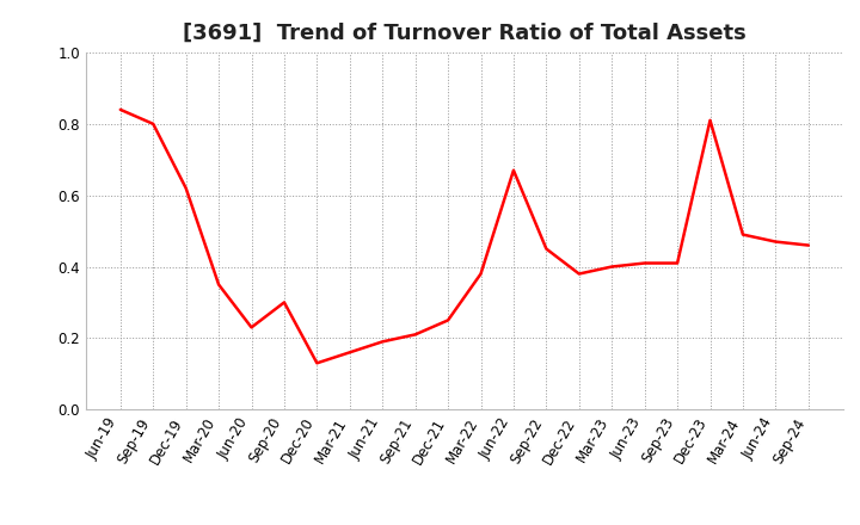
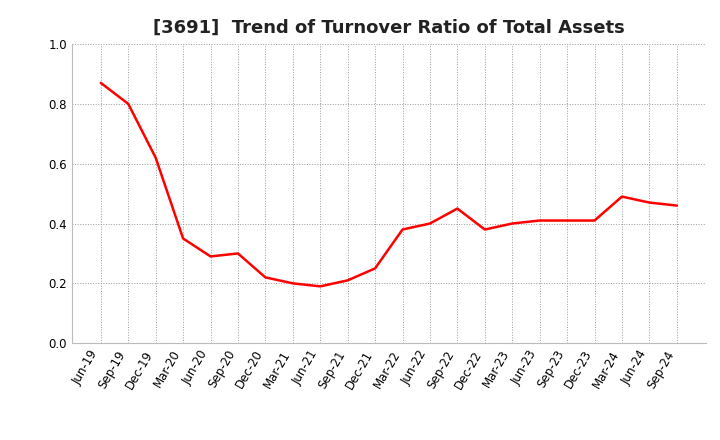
Jun-19: 0.84 -> 0.87
Jun-20: 0.23 -> 0.29
Dec-20: 0.13 -> 0.22
Mar-21: 0.16 -> 0.20
Jun-22: 0.67 -> 0.40
Dec-23: 0.81 -> 0.41
